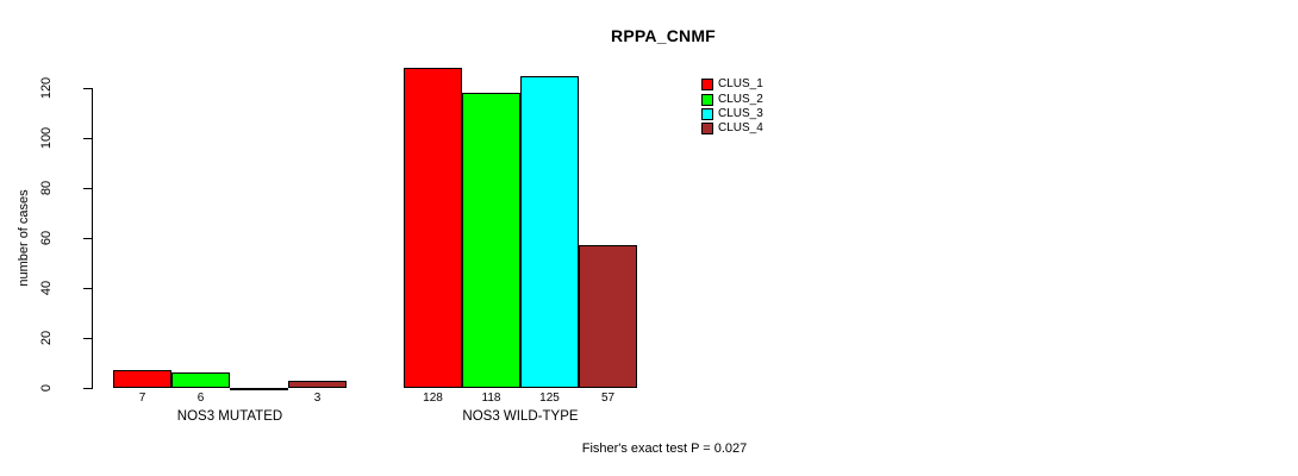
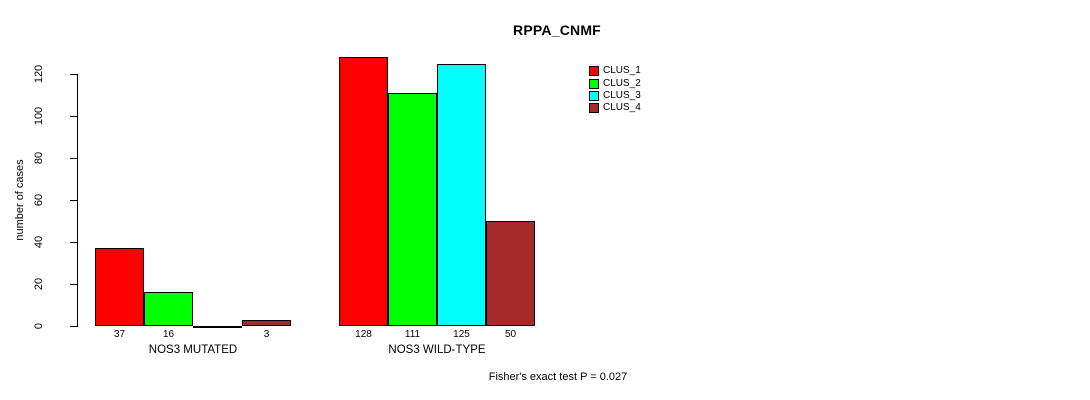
CLUS_1/NOS3 MUTATED: 7 -> 37
CLUS_2/NOS3 MUTATED: 6 -> 16
CLUS_2/NOS3 WILD-TYPE: 118 -> 111
CLUS_4/NOS3 WILD-TYPE: 57 -> 50
